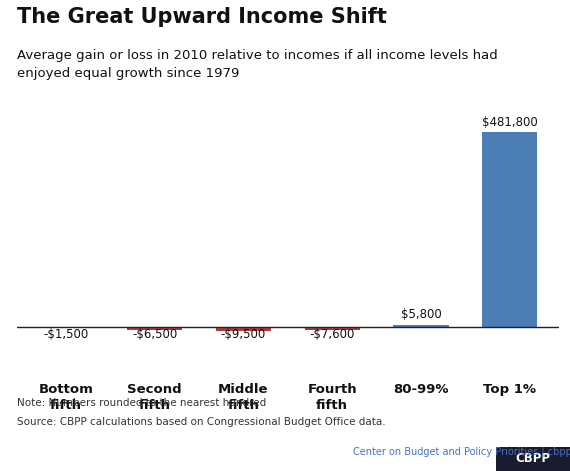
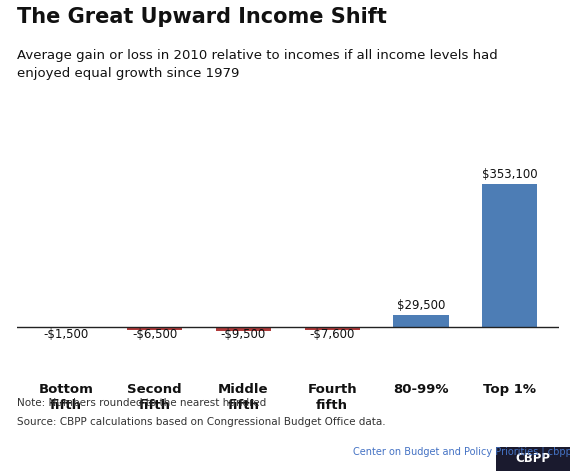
80-99%: $5,800 -> $29,500
Top 1%: $481,800 -> $353,100
